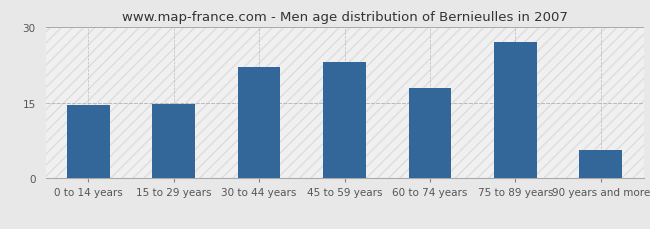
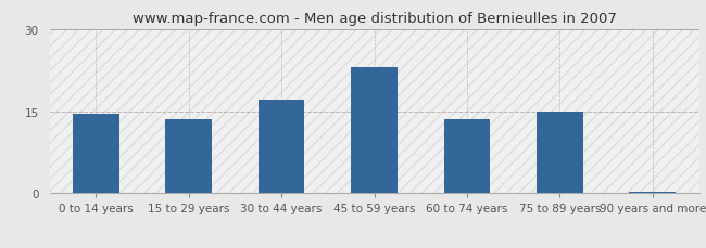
15 to 29 years: 14.8 -> 13.5
30 to 44 years: 22.0 -> 17.0
60 to 74 years: 17.8 -> 13.5
75 to 89 years: 27.0 -> 15.0
90 years and more: 5.6 -> 0.3
